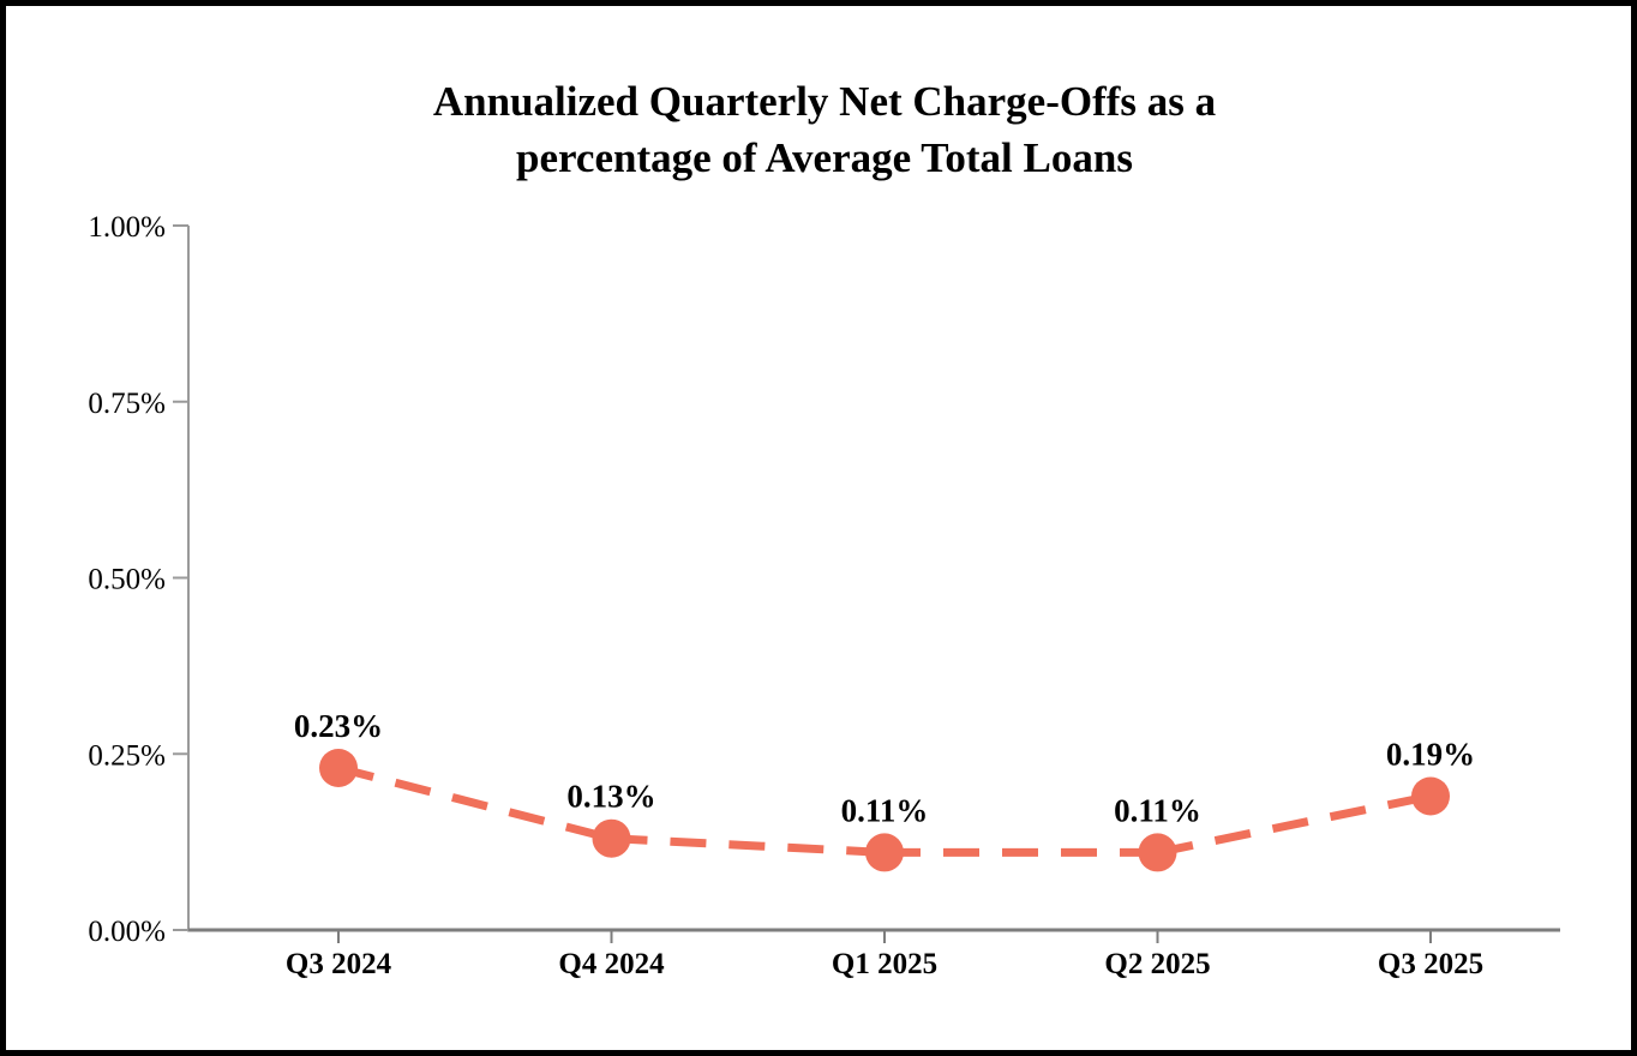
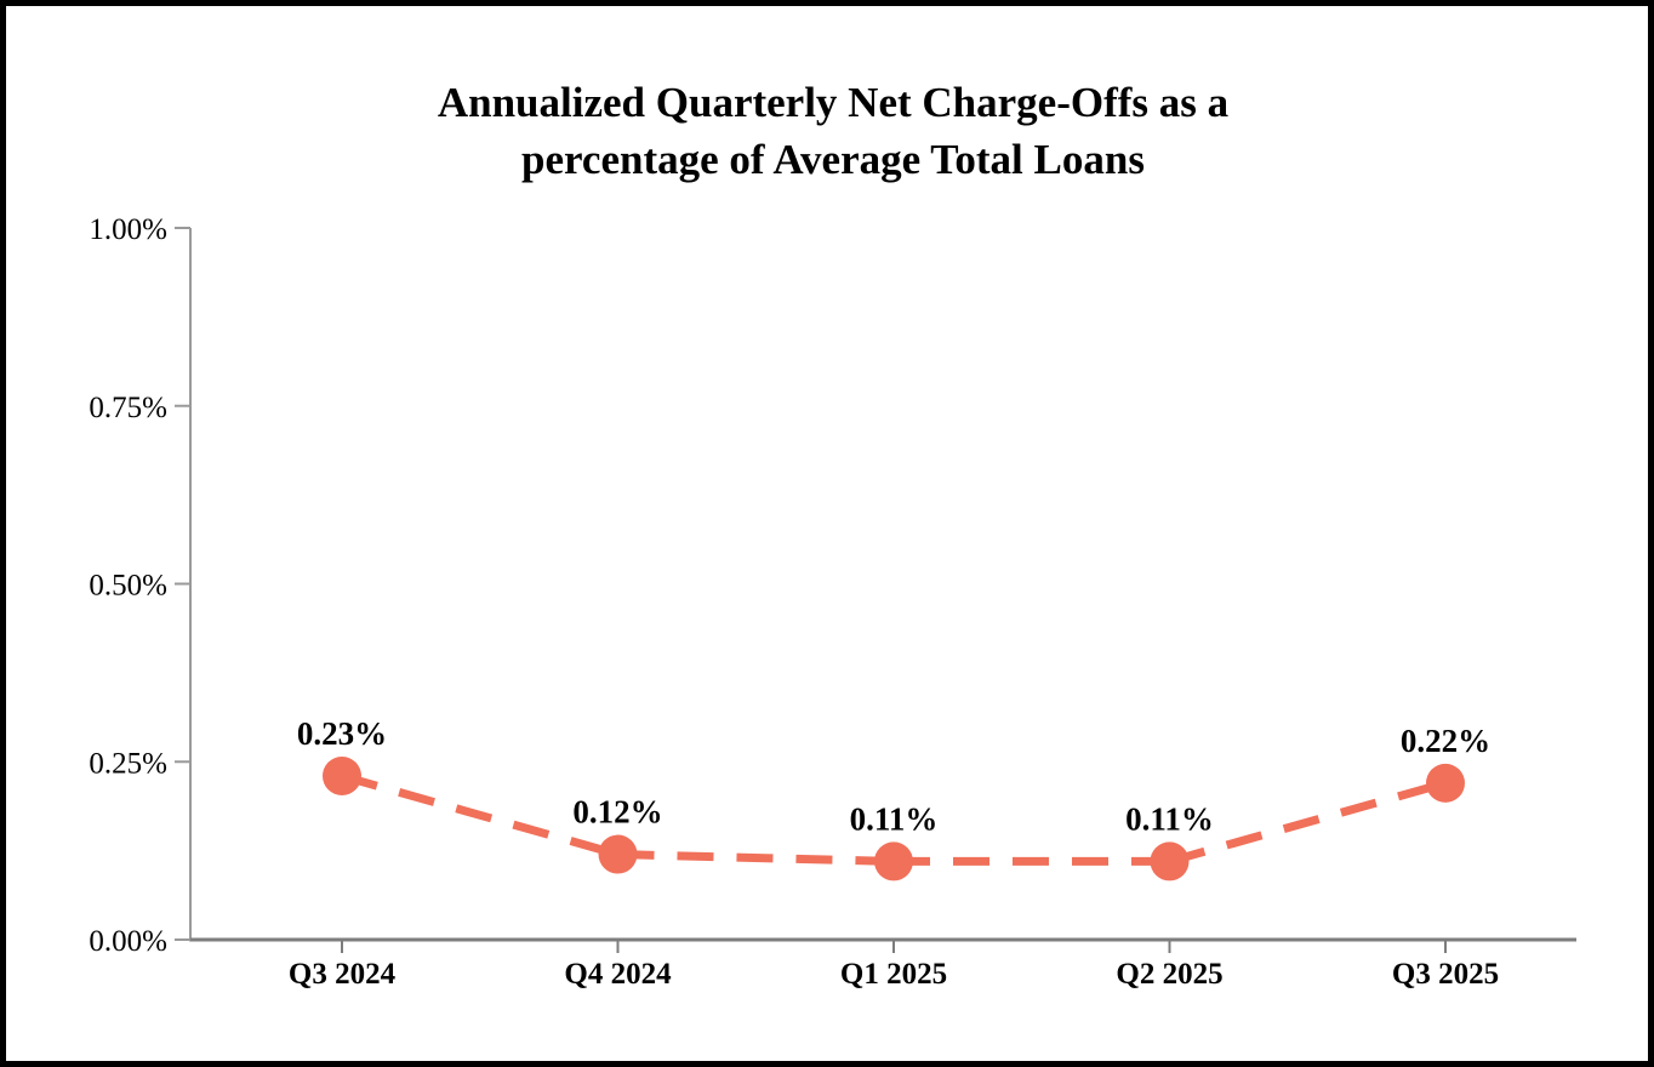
Q4 2024: 0.13% -> 0.12%
Q3 2025: 0.19% -> 0.22%
